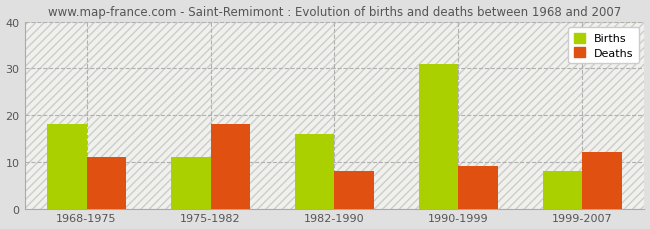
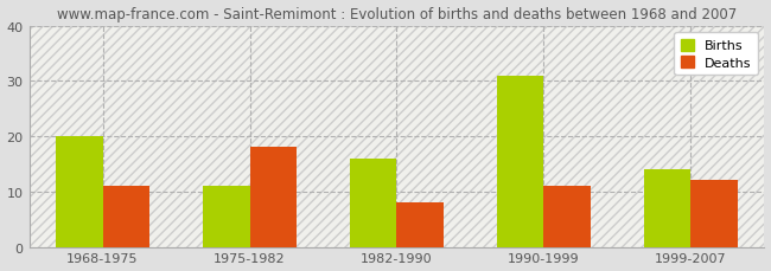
Births/1968-1975: 18 -> 20
Deaths/1990-1999: 9 -> 11
Births/1999-2007: 8 -> 14
